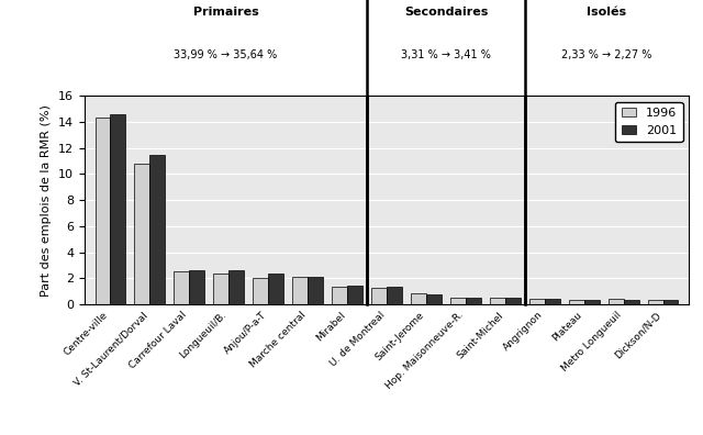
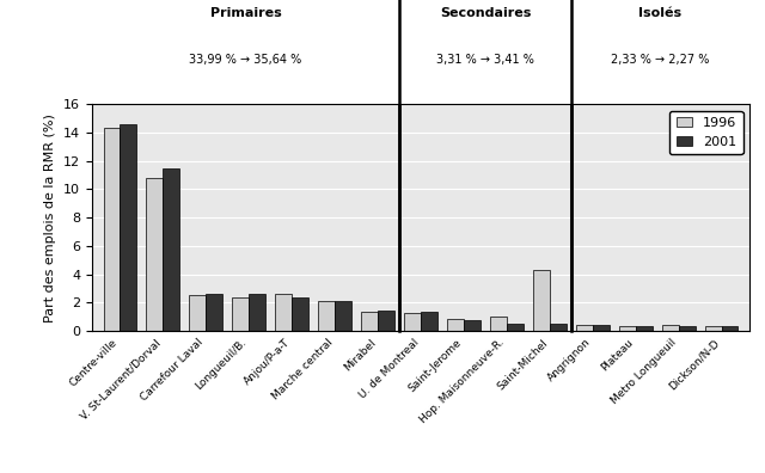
1996/Anjou/P-a-T: 2.0 -> 2.6
1996/Hop. Maisonneuve-R.: 0.5 -> 1.0
1996/Saint-Michel: 0.5 -> 4.3
